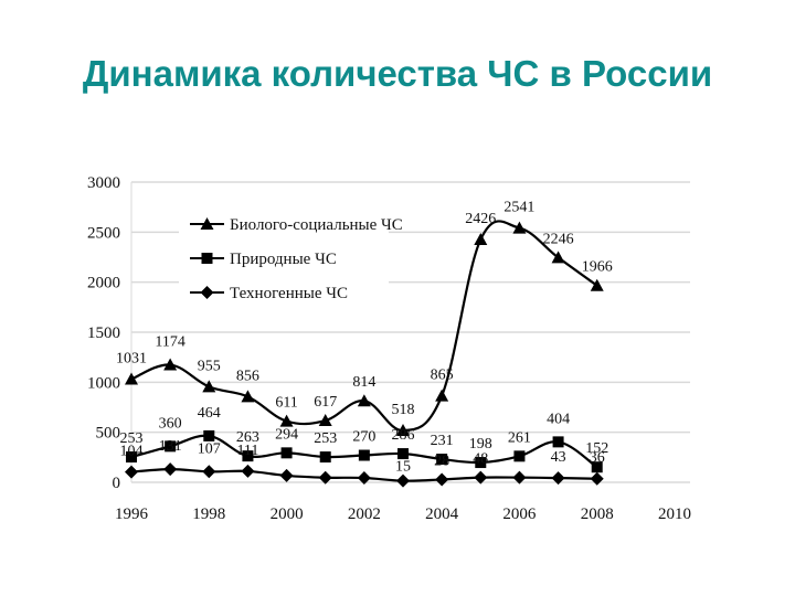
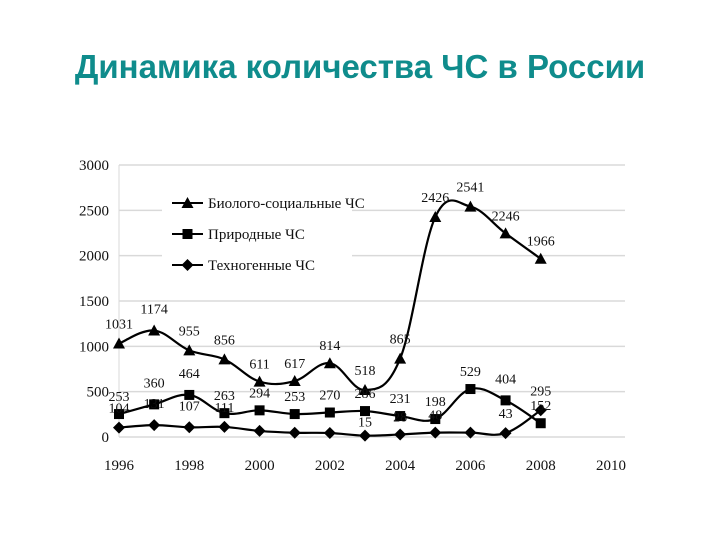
Природные ЧС/2006: 261 -> 529
Техногенные ЧС/2008: 36 -> 295
